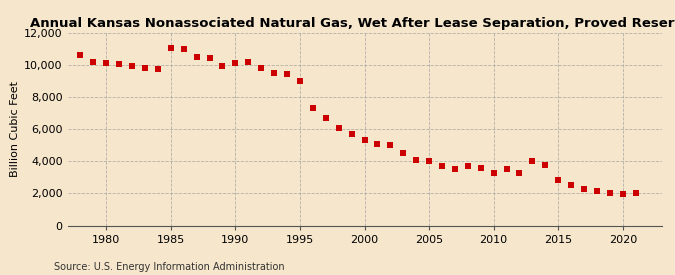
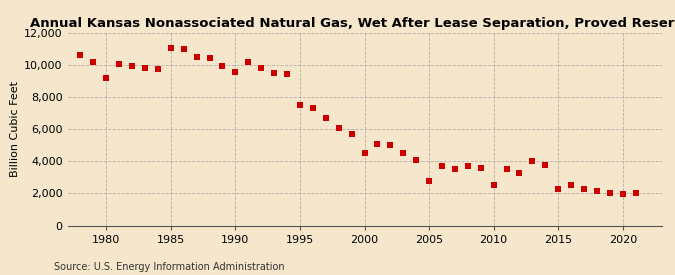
1980: 10,200 -> 9,200
1990: 10,100 -> 9,600
1995: 9,000 -> 7,500
2000: 5,300 -> 4,500
2005: 4,000 -> 2,800
2010: 3,300 -> 2,500
2015: 2,800 -> 2,300
